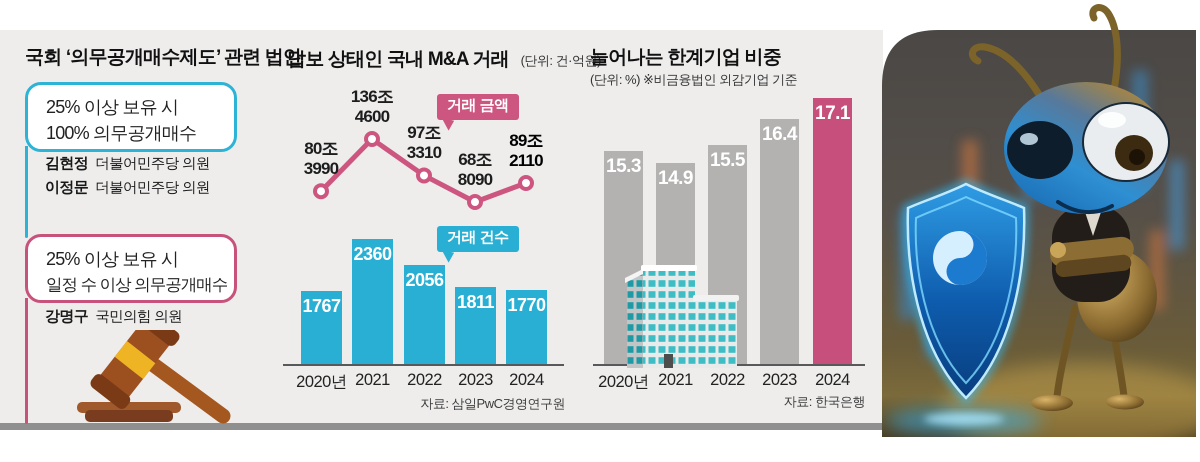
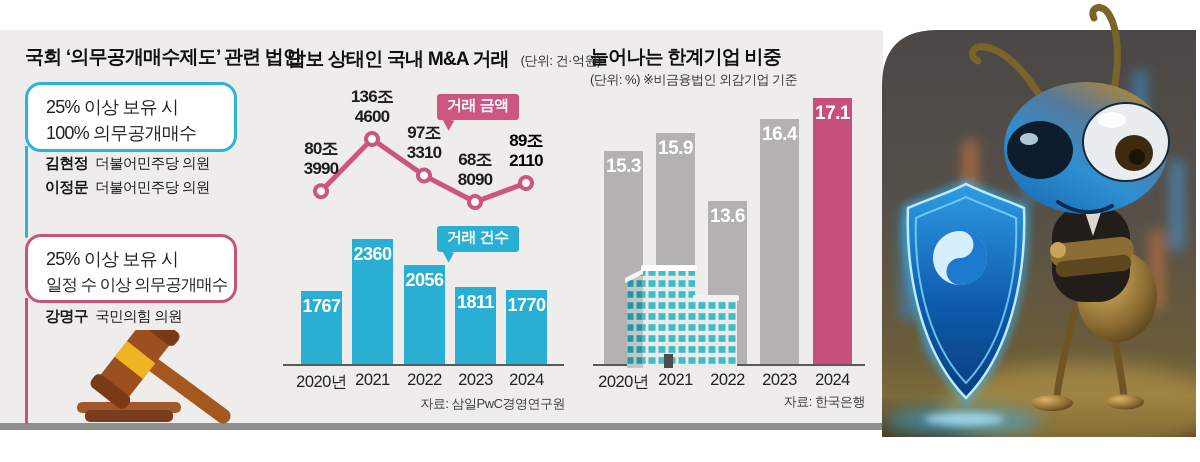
늘어나는 한계기업 비중/2021: 14.9 -> 15.9
늘어나는 한계기업 비중/2022: 15.5 -> 13.6
